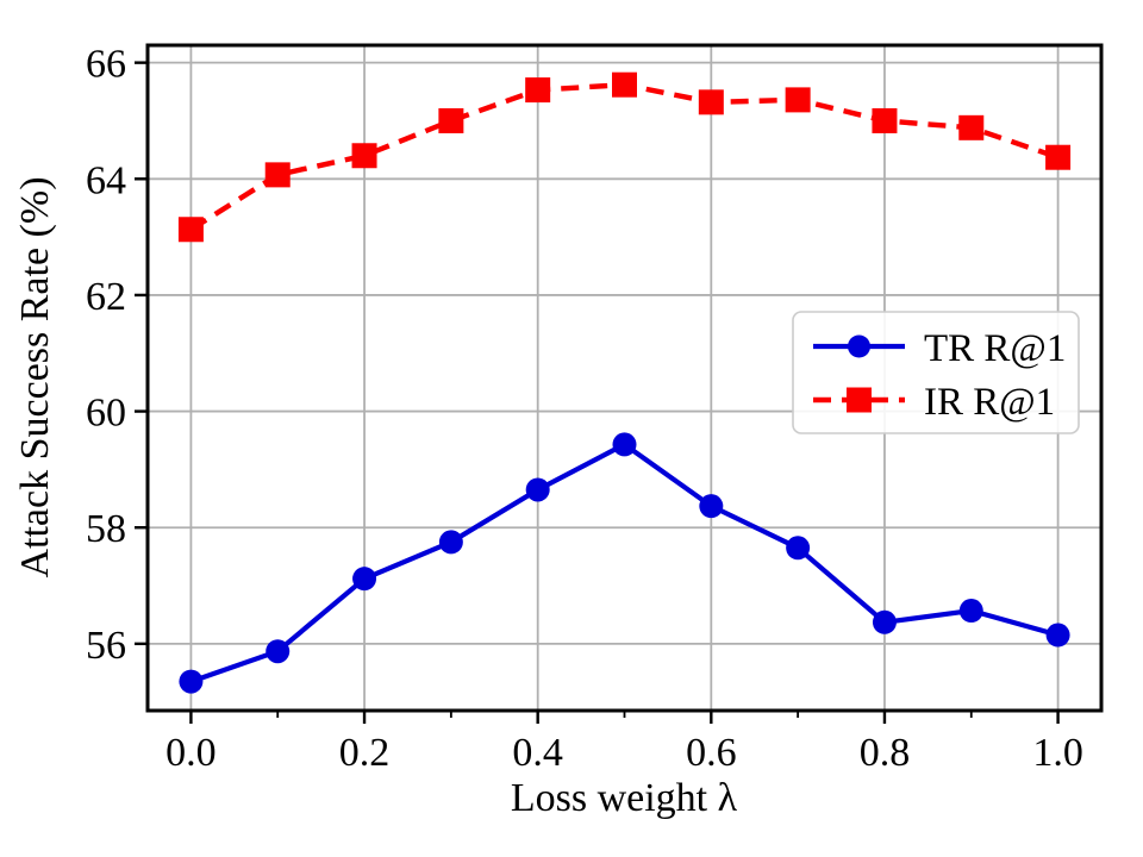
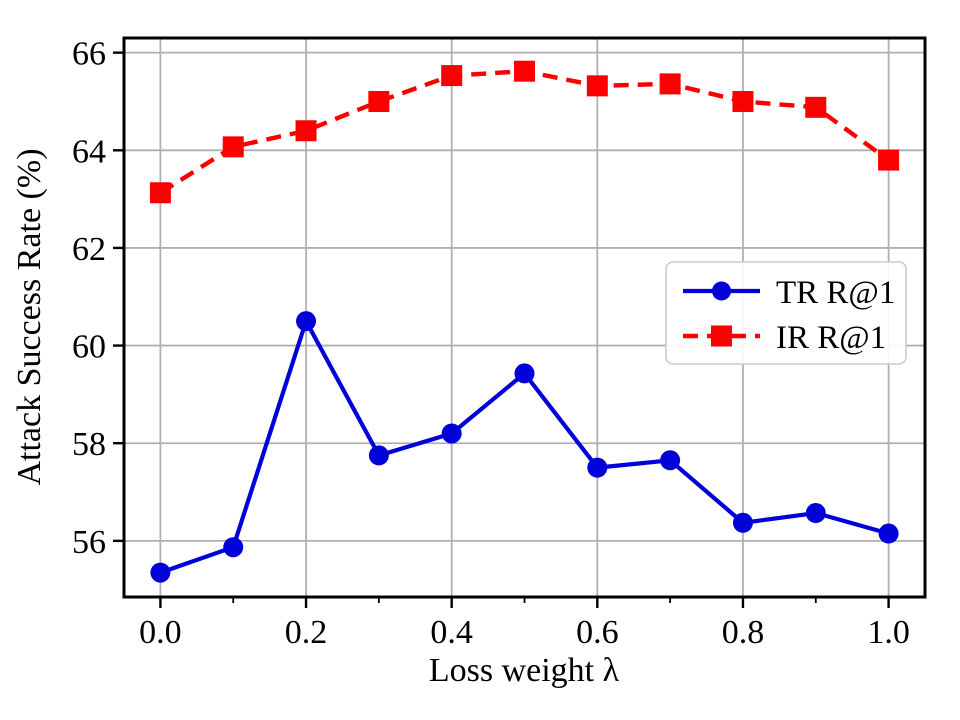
TR R@1/0.2: 57.1 -> 60.5
TR R@1/0.4: 58.6 -> 58.2
TR R@1/0.6: 58.4 -> 57.5
IR R@1/1.0: 64.4 -> 63.8
